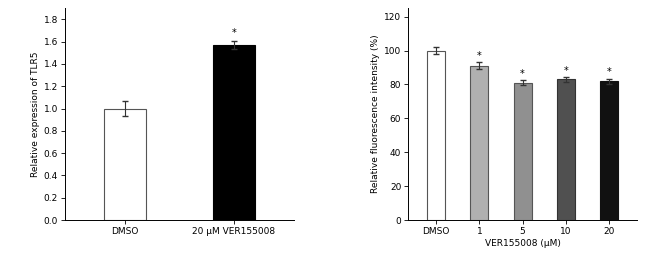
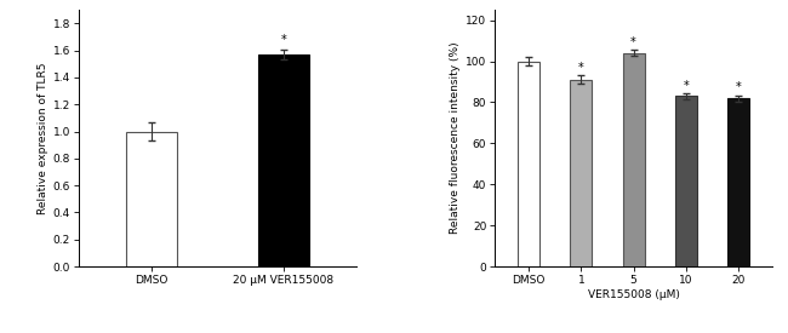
5: 81 -> 104
